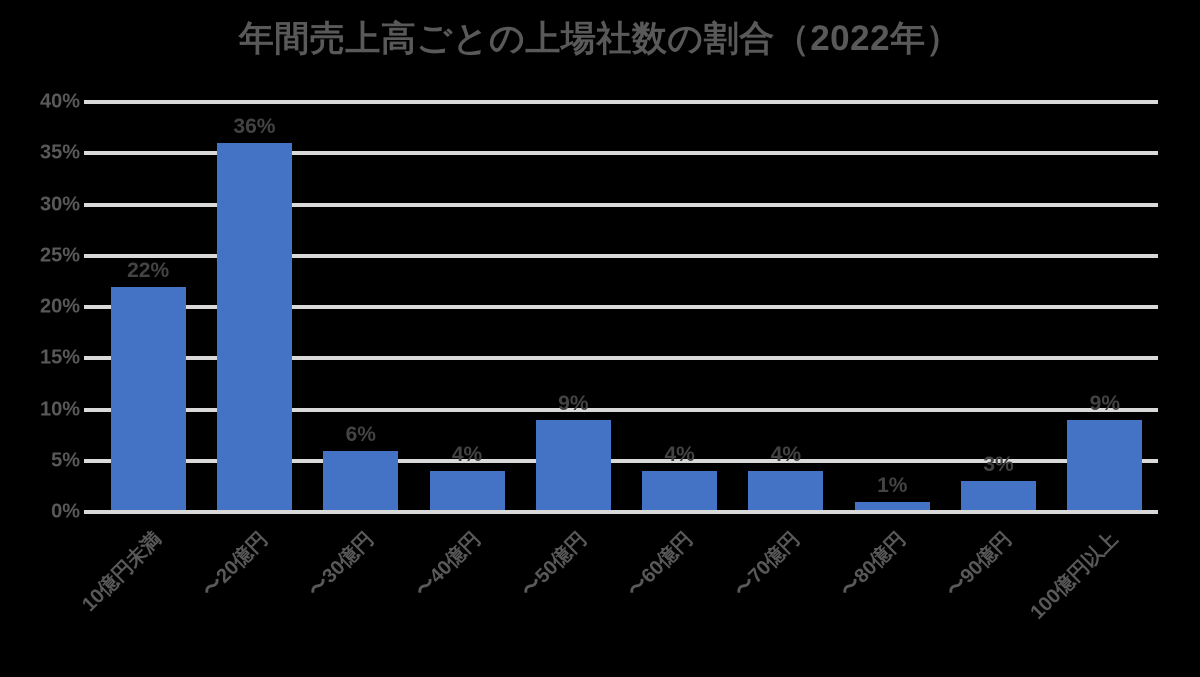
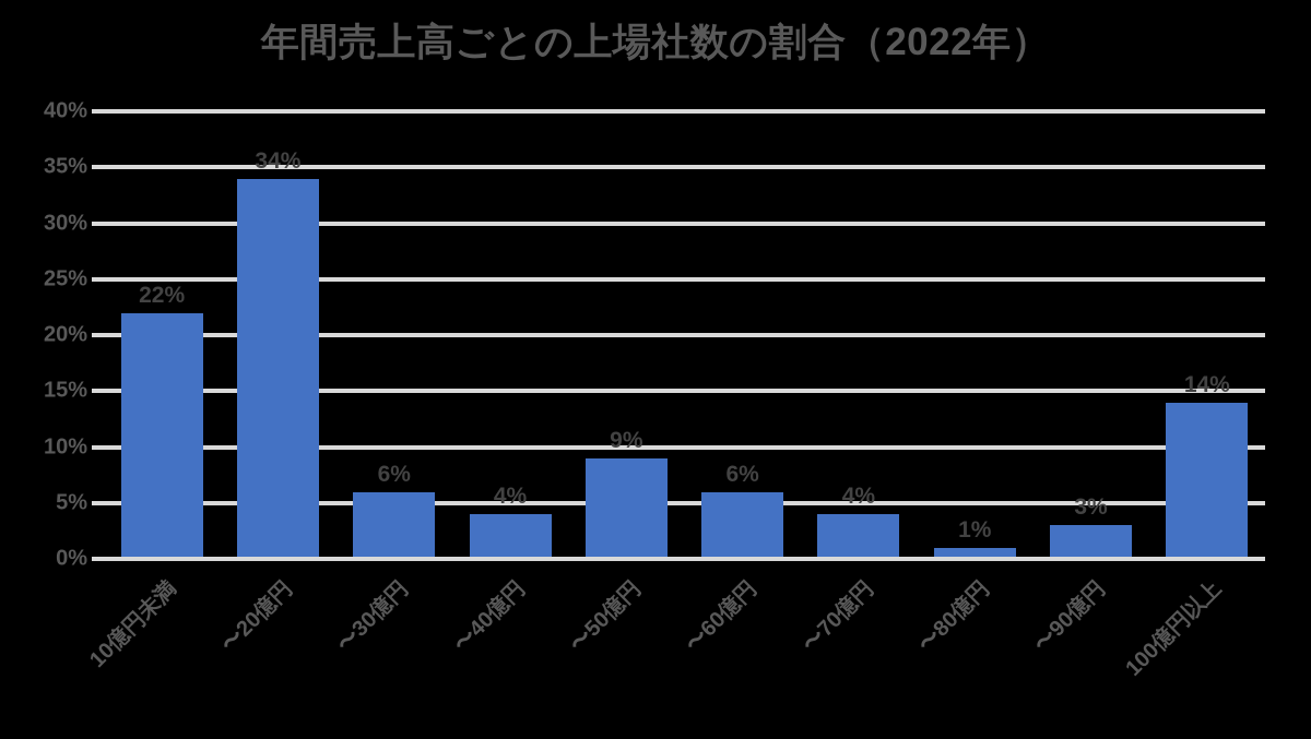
〜20億円: 36% -> 34%
〜60億円: 4% -> 6%
100億円以上: 9% -> 14%
